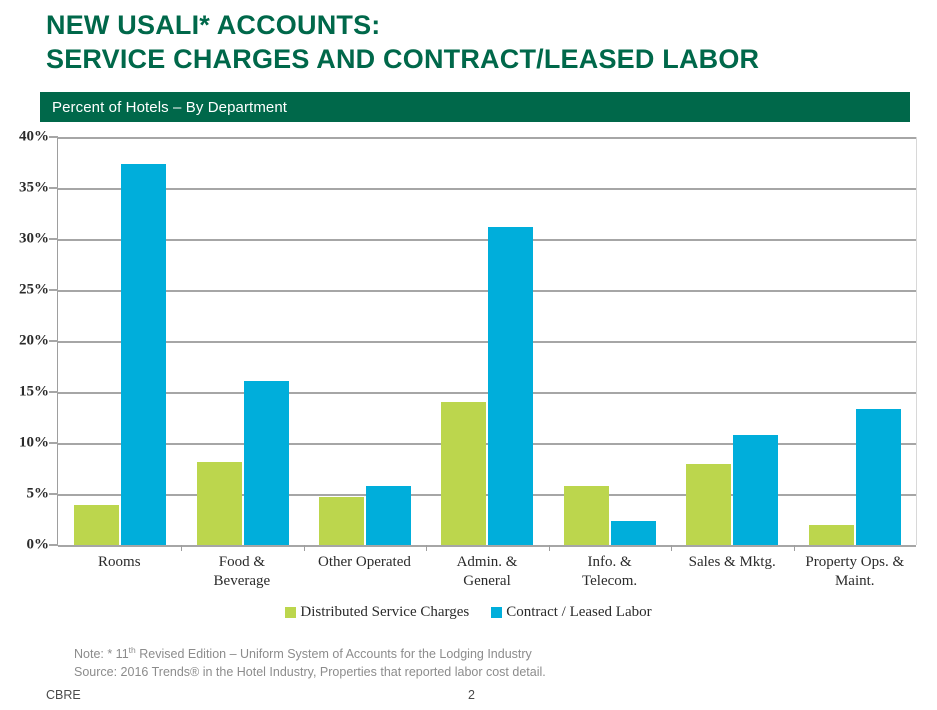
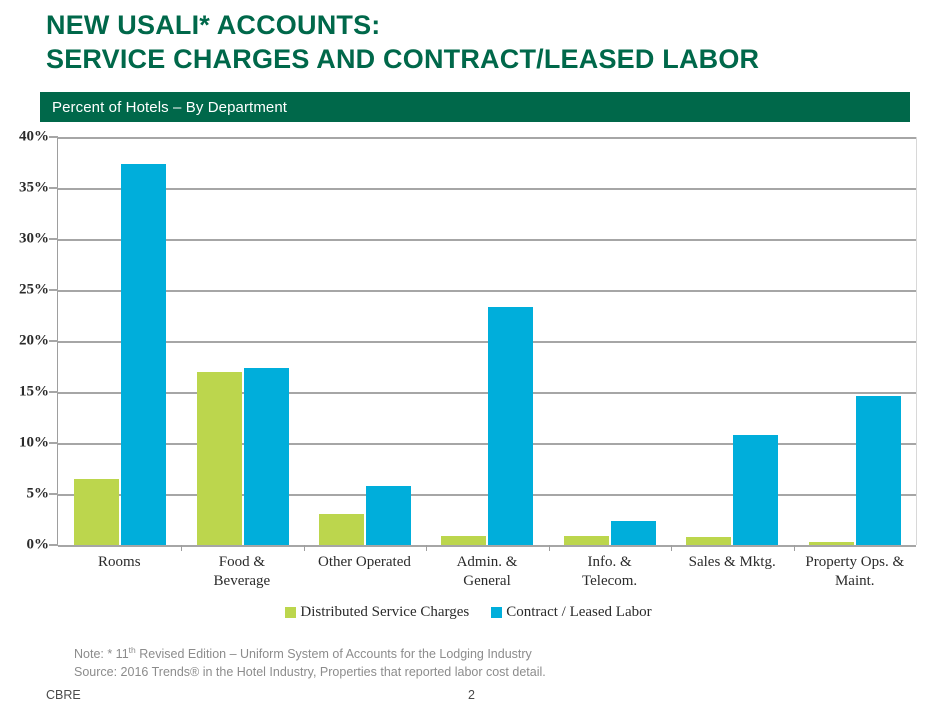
Distributed Service Charges/Rooms: 3.9% -> 6.5%
Distributed Service Charges/Food & Beverage: 8.1% -> 17.0%
Contract / Leased Labor/Food & Beverage: 16.1% -> 17.4%
Distributed Service Charges/Other Operated: 4.7% -> 3.0%
Distributed Service Charges/Admin. & General: 14.0% -> 0.9%
Contract / Leased Labor/Admin. & General: 31.2% -> 23.3%
Distributed Service Charges/Info. & Telecom.: 5.8% -> 0.9%
Distributed Service Charges/Sales & Mktg.: 7.9% -> 0.8%
Distributed Service Charges/Property Ops. & Maint.: 2.0% -> 0.3%
Contract / Leased Labor/Property Ops. & Maint.: 13.3% -> 14.6%
